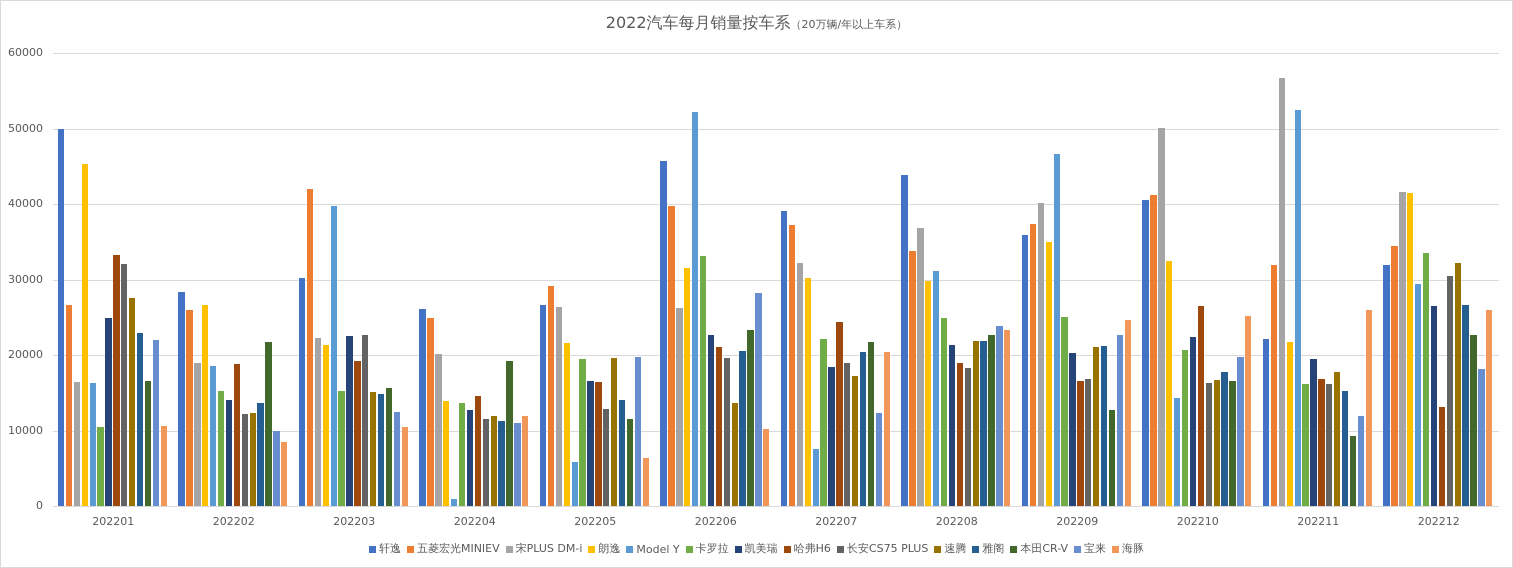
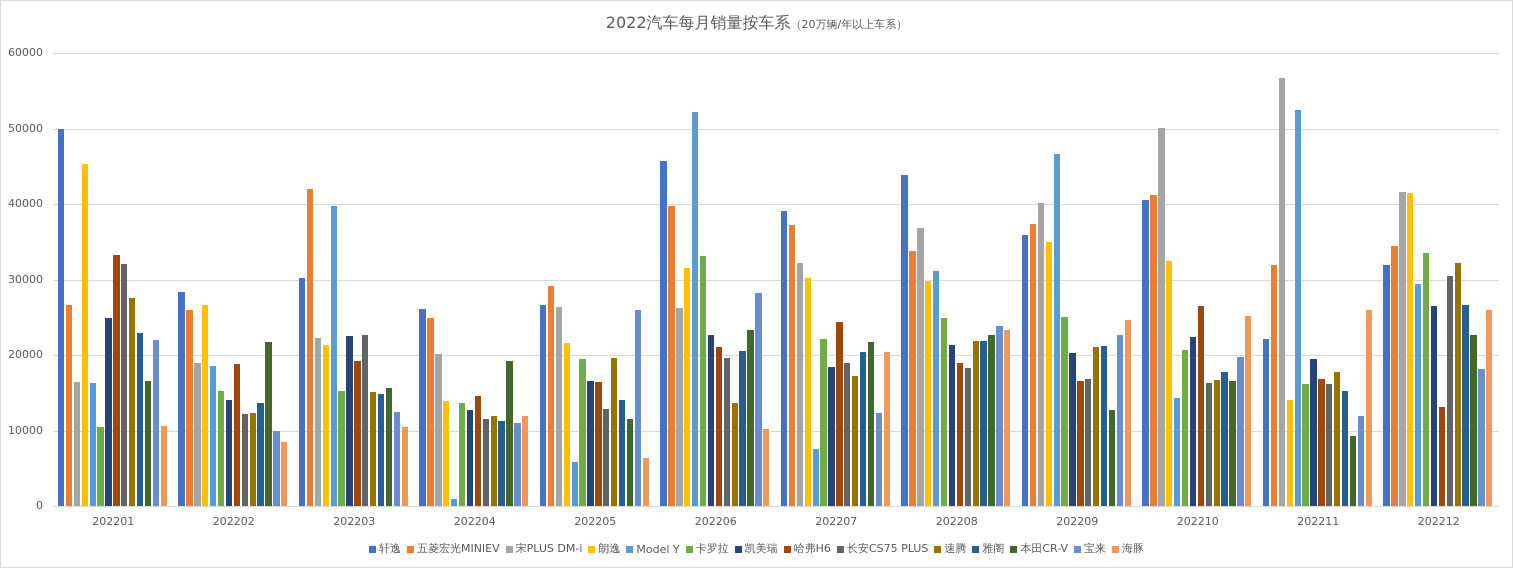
宝来/202205: 20000 -> 26000
朗逸/202211: 22000 -> 14000
